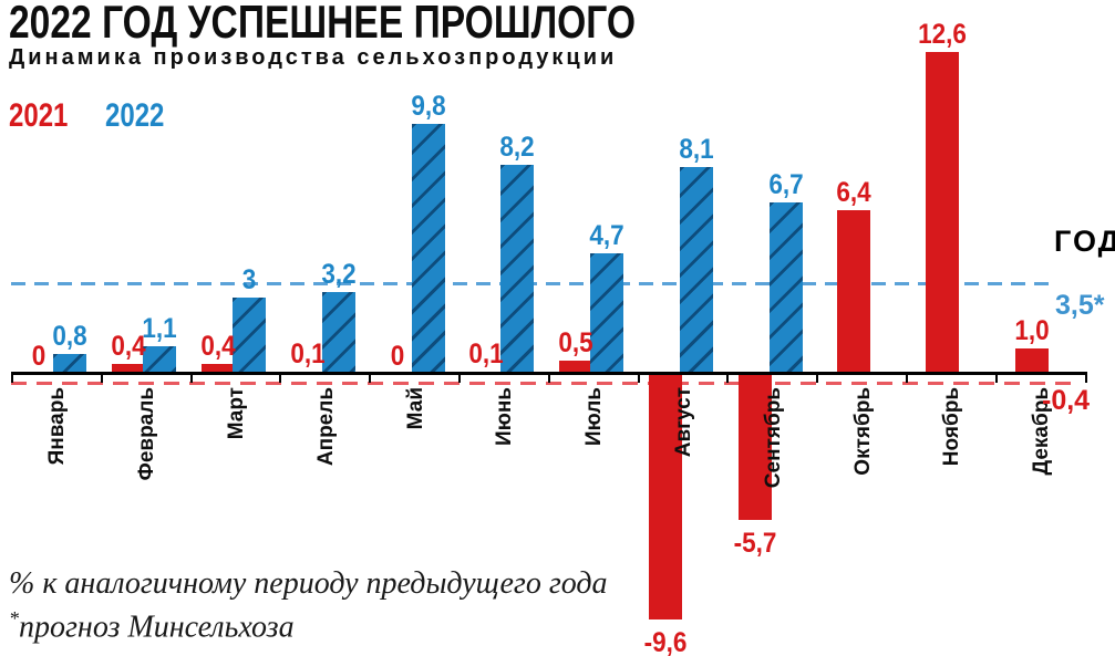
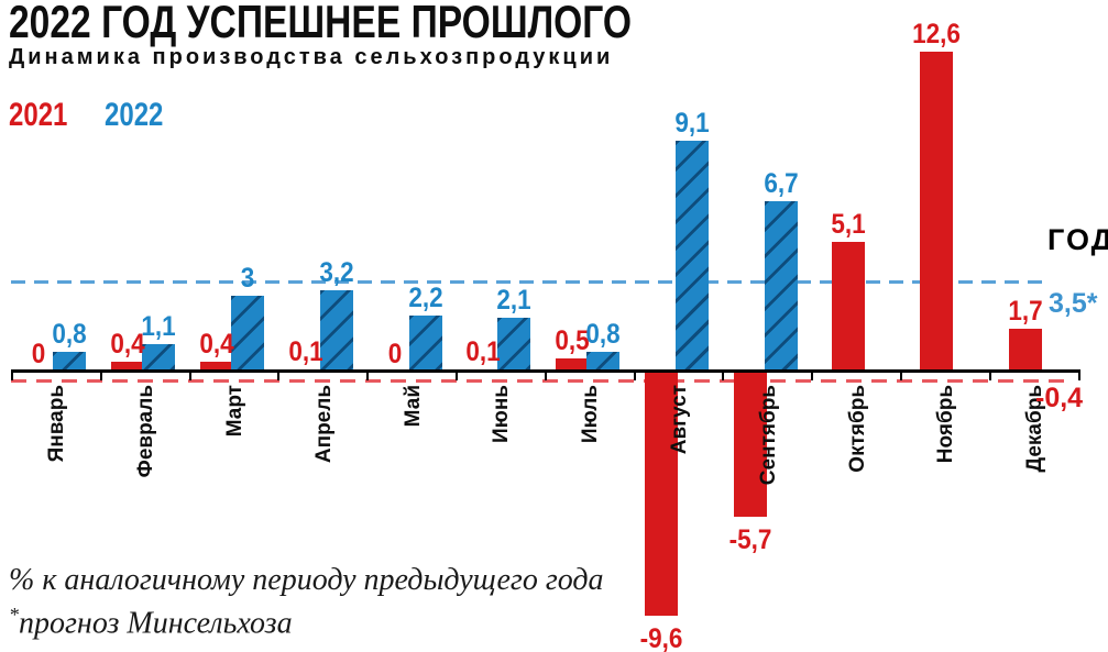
2022/Май: 9,8 -> 2,2
2022/Июнь: 8,2 -> 2,1
2022/Июль: 4,7 -> 0,8
2022/Август: 8,1 -> 9,1
2021/Октябрь: 6,4 -> 5,1
2021/Декабрь: 1,0 -> 1,7
